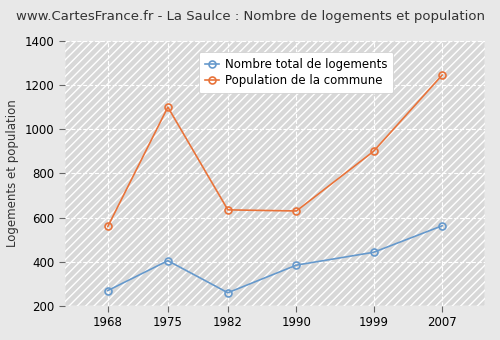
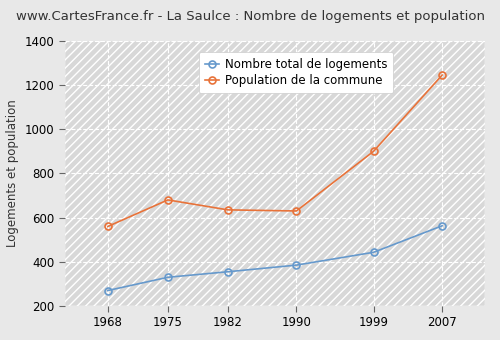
Nombre total de logements/1975: 405 -> 330
Population de la commune/1975: 1100 -> 680
Nombre total de logements/1982: 260 -> 355
